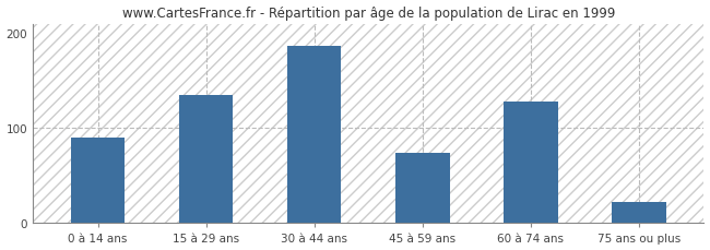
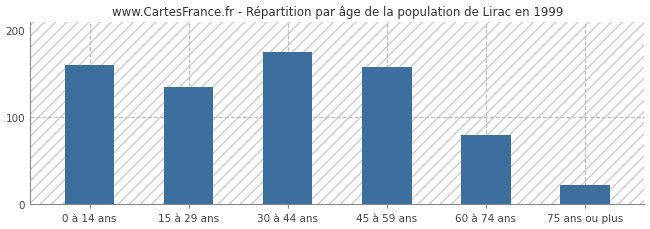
0 à 14 ans: 90 -> 160
30 à 44 ans: 186 -> 175
45 à 59 ans: 74 -> 158
60 à 74 ans: 128 -> 80
